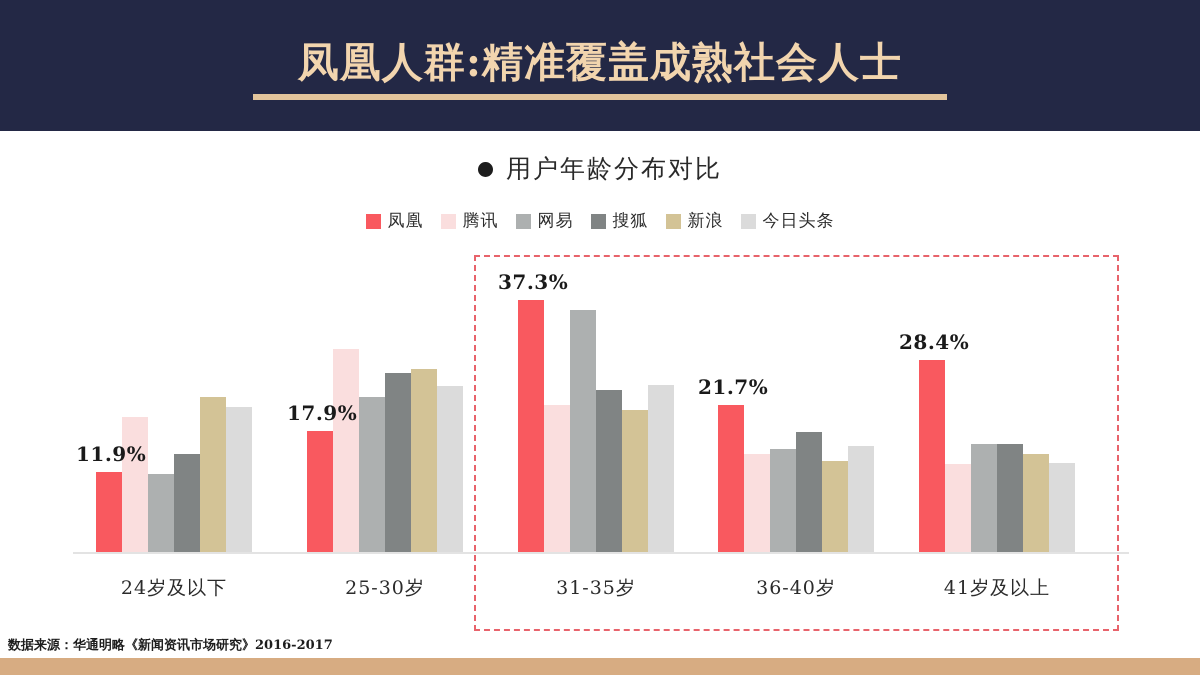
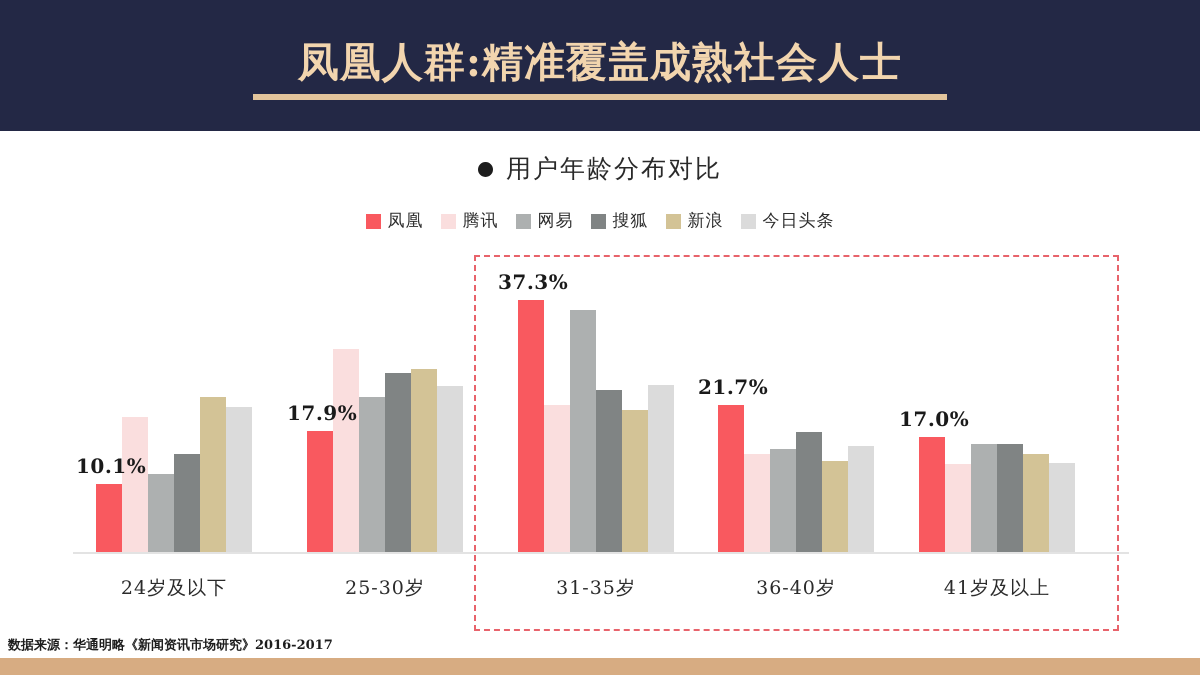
凤凰/24岁及以下: 11.9% -> 10.1%
凤凰/41岁及以上: 28.4% -> 17.0%
